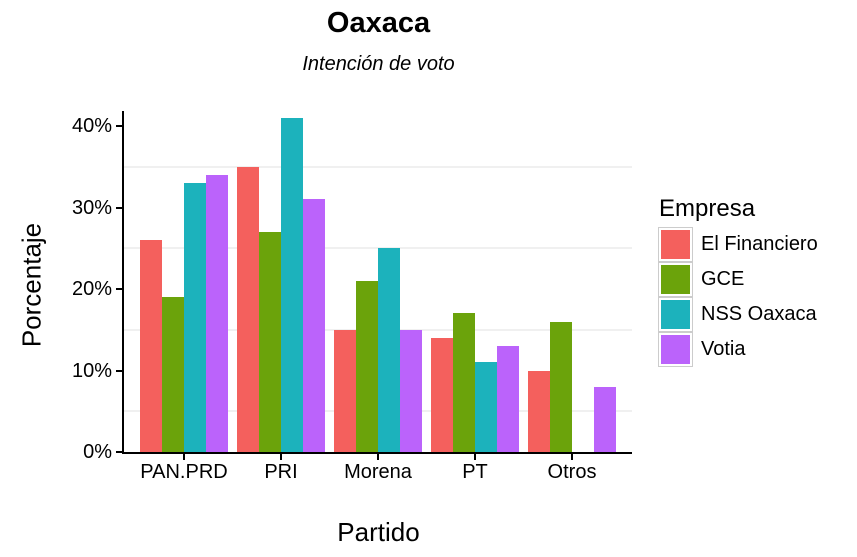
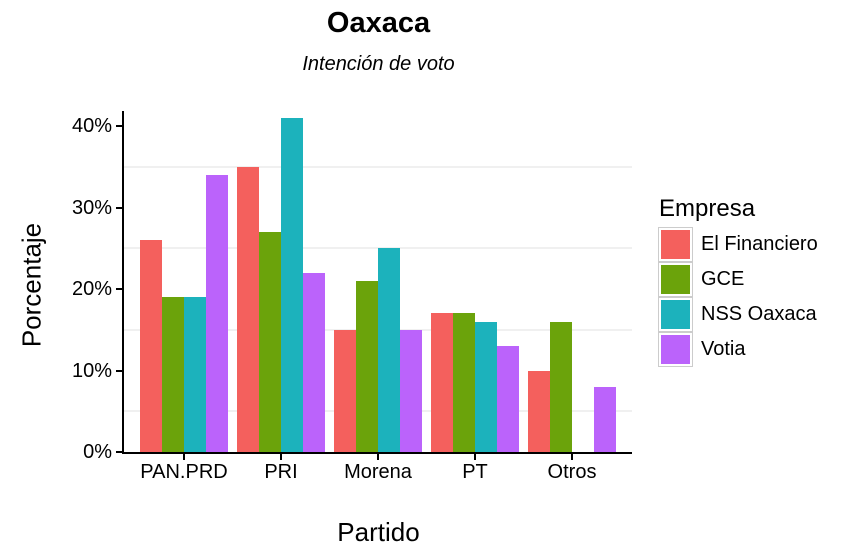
NSS Oaxaca/PAN.PRD: 33% -> 19%
Votia/PRI: 31% -> 22%
El Financiero/PT: 14% -> 17%
NSS Oaxaca/PT: 11% -> 16%
